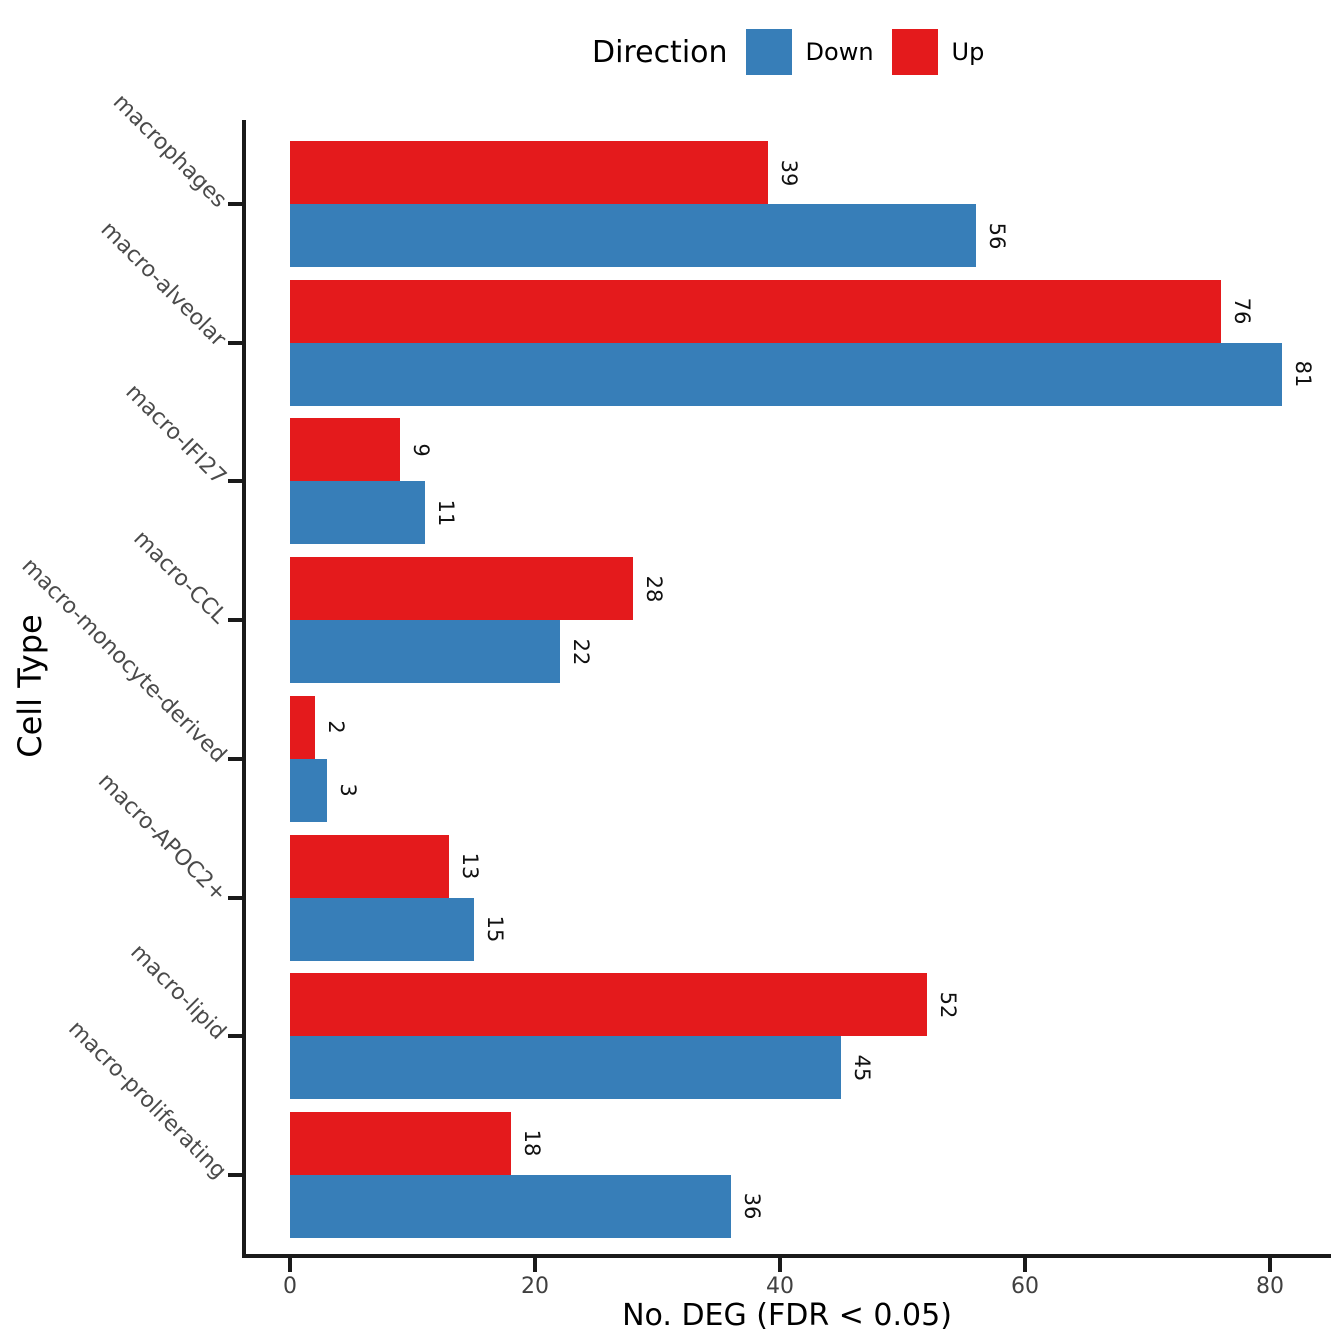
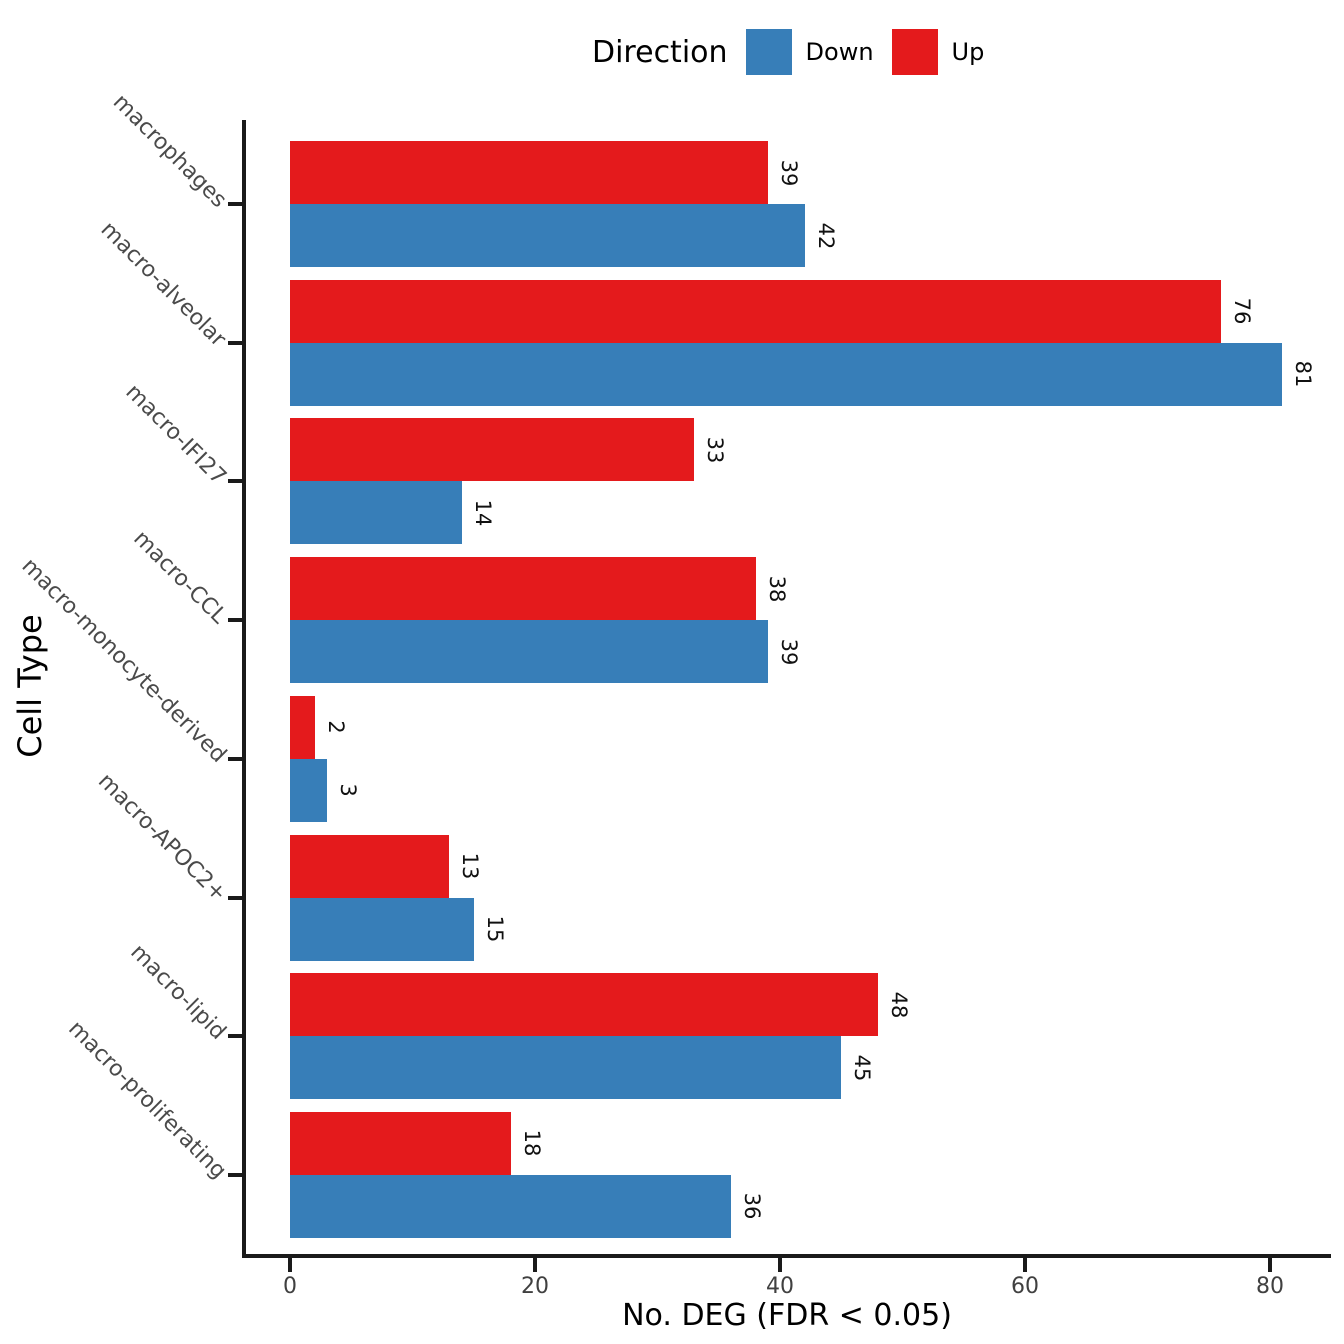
Down/macrophages: 56 -> 42
Up/macro-IFI27: 9 -> 33
Down/macro-IFI27: 11 -> 14
Up/macro-CCL: 28 -> 38
Down/macro-CCL: 22 -> 39
Up/macro-lipid: 52 -> 48
